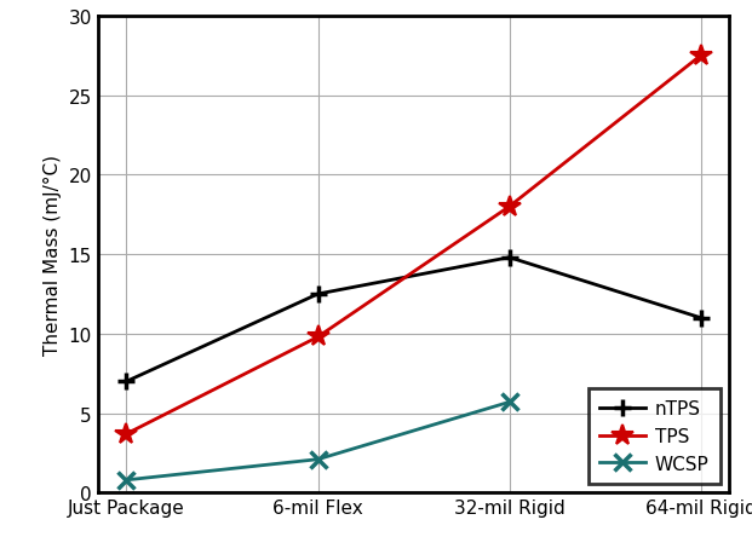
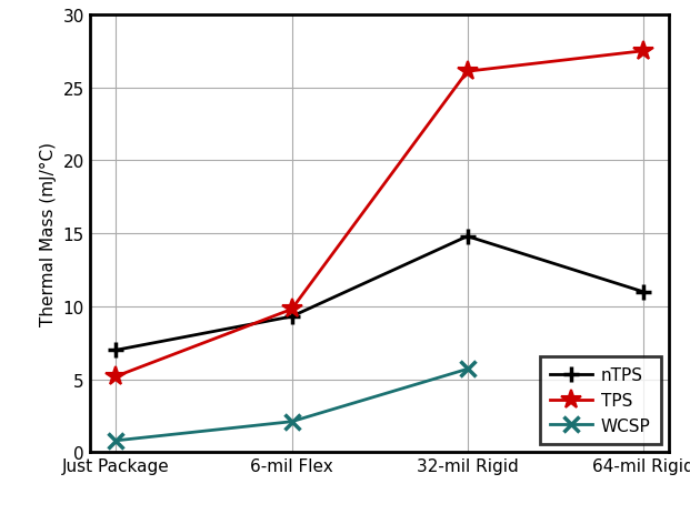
TPS/Just Package: 3.7 -> 5.2
nTPS/6-mil Flex: 12.5 -> 9.3
TPS/32-mil Rigid: 18.0 -> 26.1
